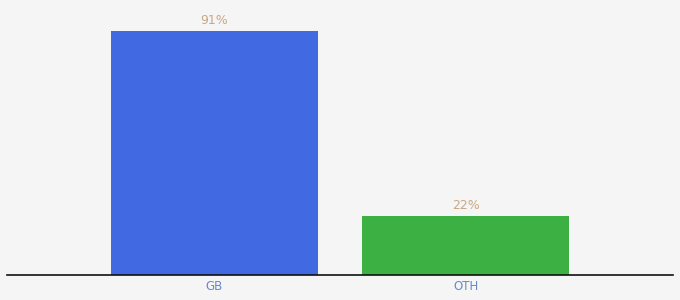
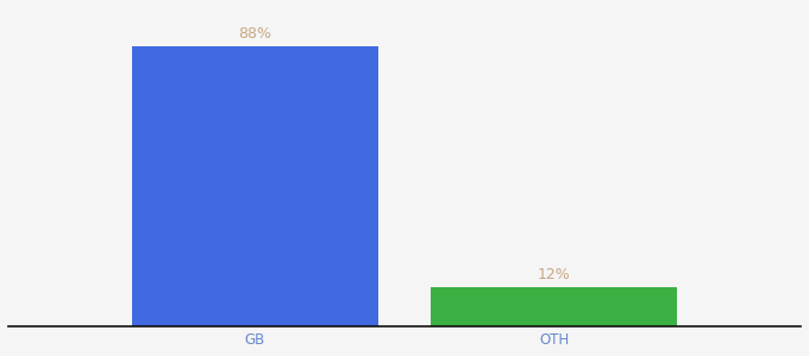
GB: 91% -> 88%
OTH: 22% -> 12%
